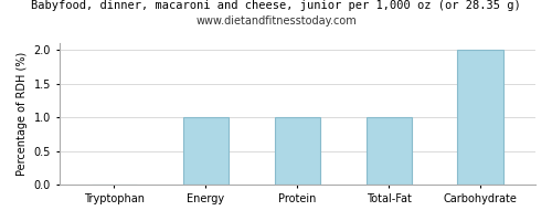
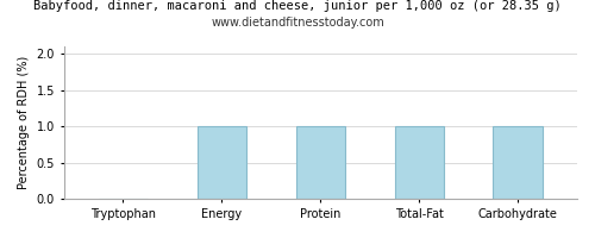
Carbohydrate: 2 -> 1
